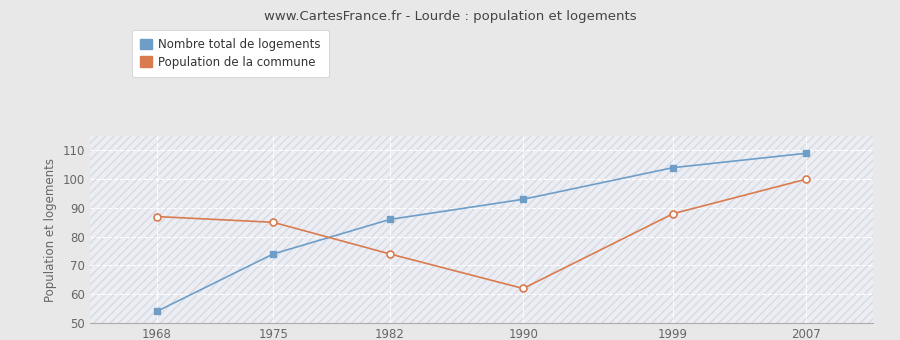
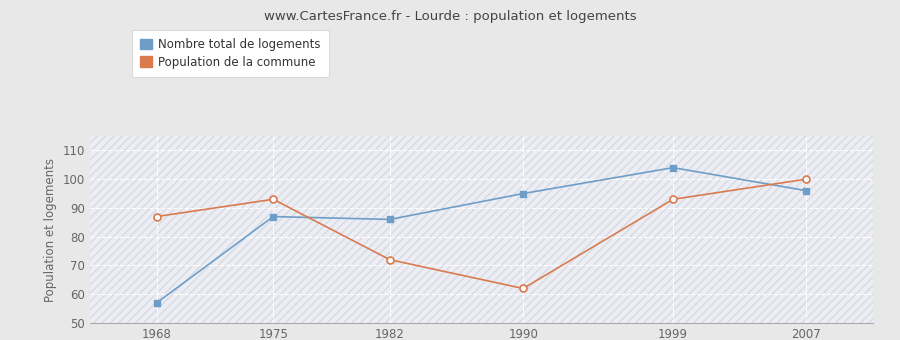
Nombre total de logements/1968: 54 -> 57
Nombre total de logements/1975: 74 -> 87
Population de la commune/1975: 85 -> 93
Population de la commune/1982: 74 -> 72
Nombre total de logements/1990: 93 -> 95
Population de la commune/1999: 88 -> 93
Nombre total de logements/2007: 109 -> 96
